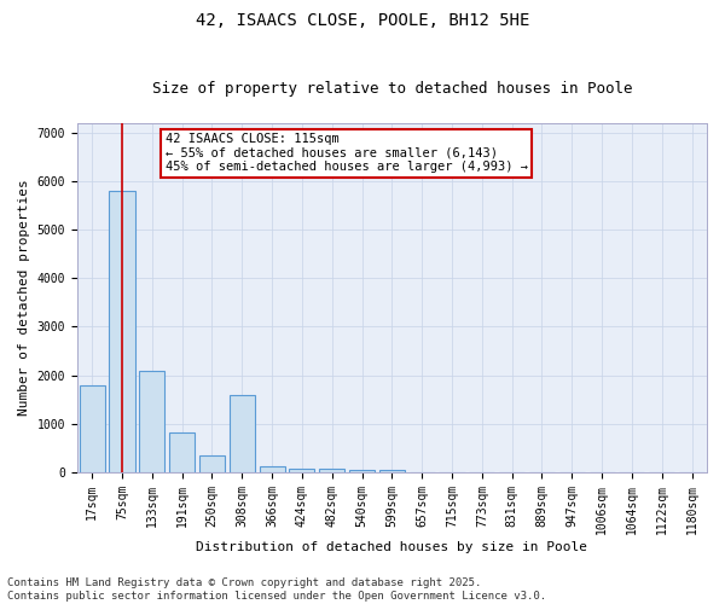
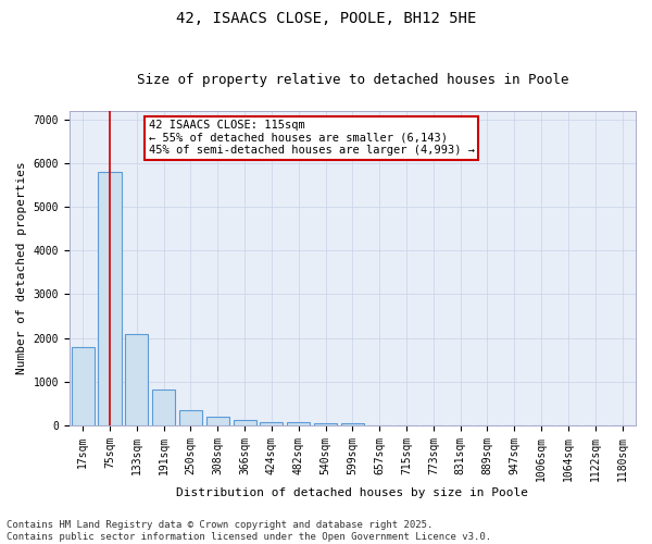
308sqm: 1600 -> 200
